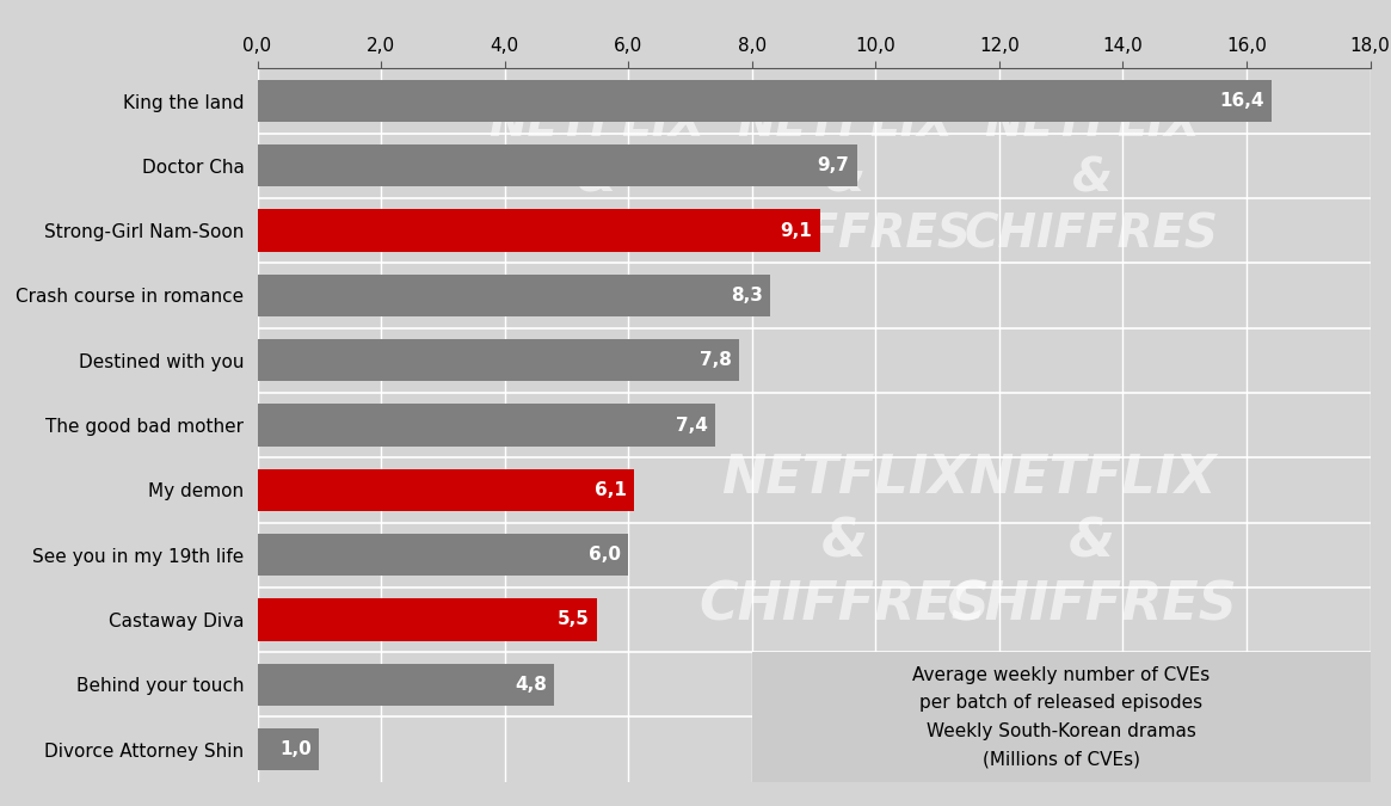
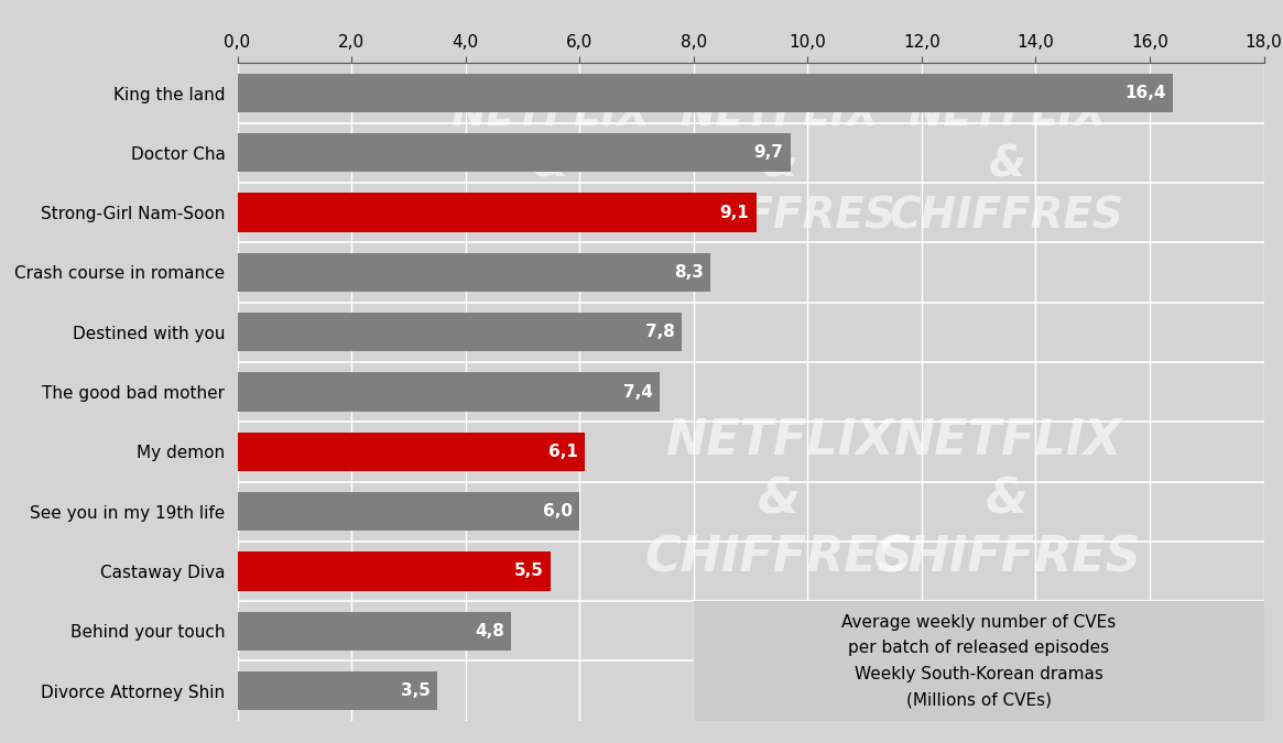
Divorce Attorney Shin: 1,0 -> 3,5
